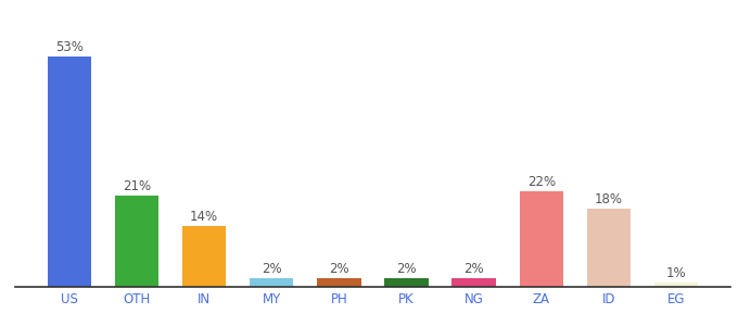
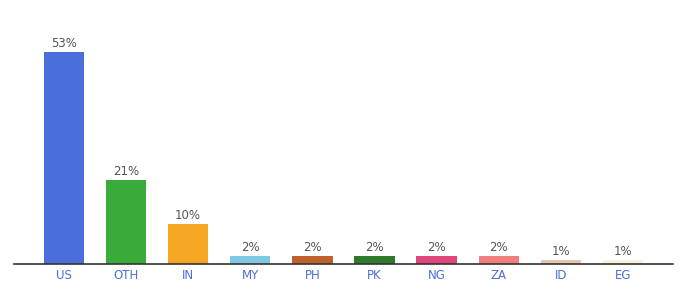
IN: 14% -> 10%
ZA: 22% -> 2%
ID: 18% -> 1%
